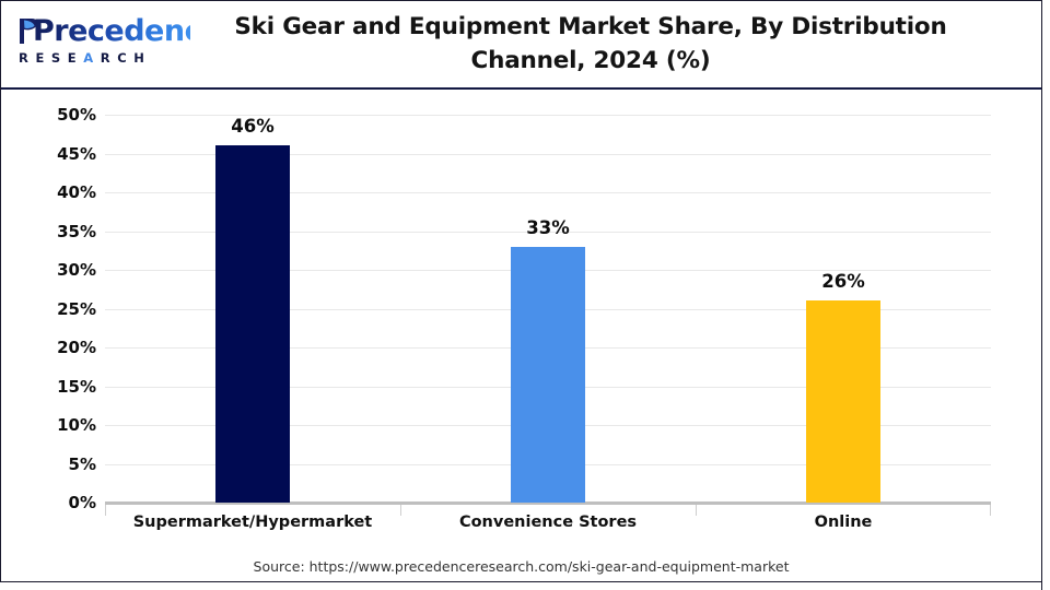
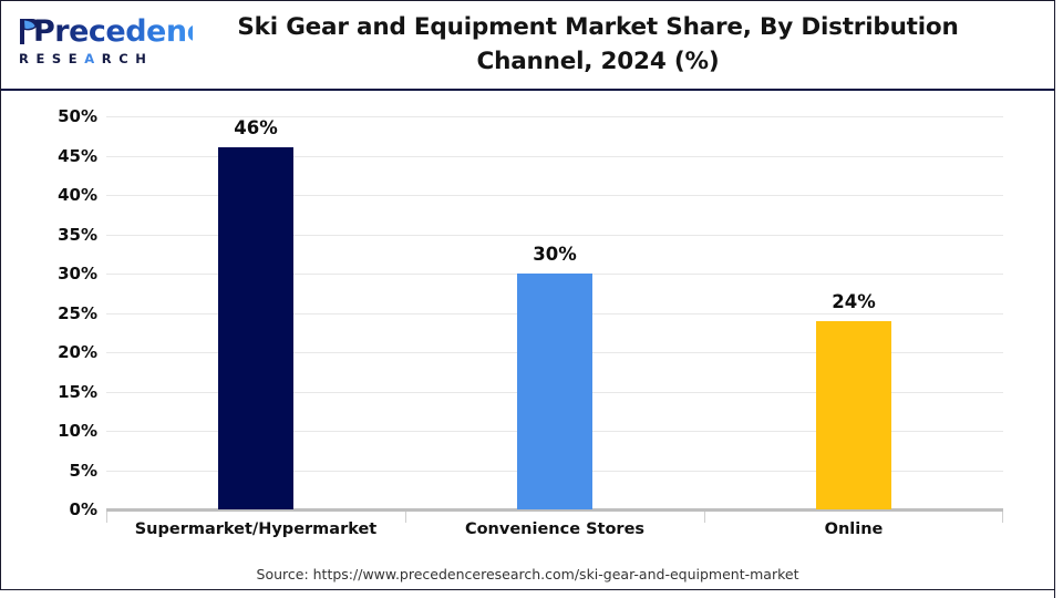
Convenience Stores: 33% -> 30%
Online: 26% -> 24%
